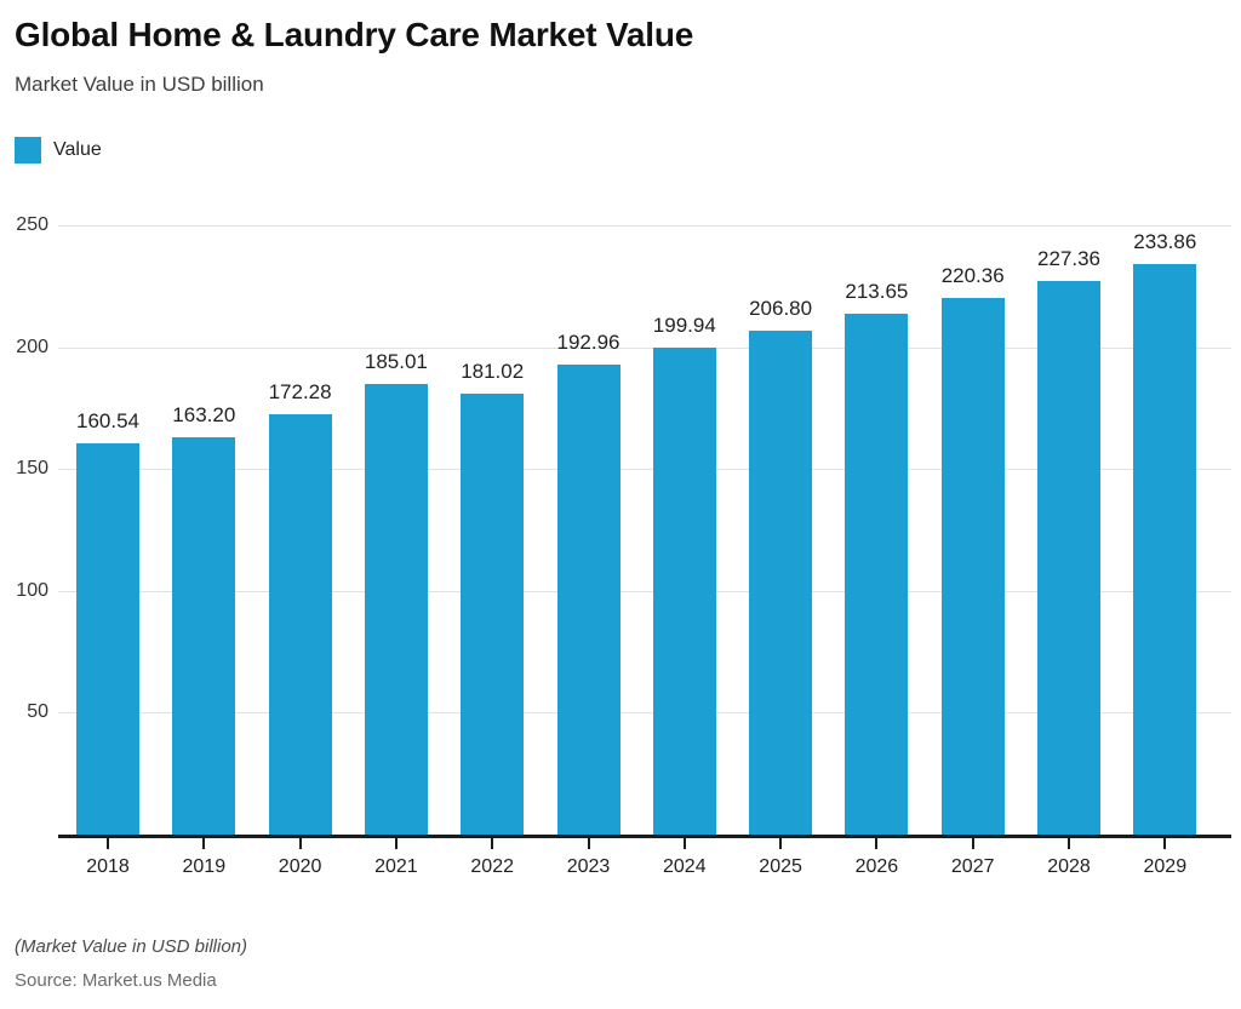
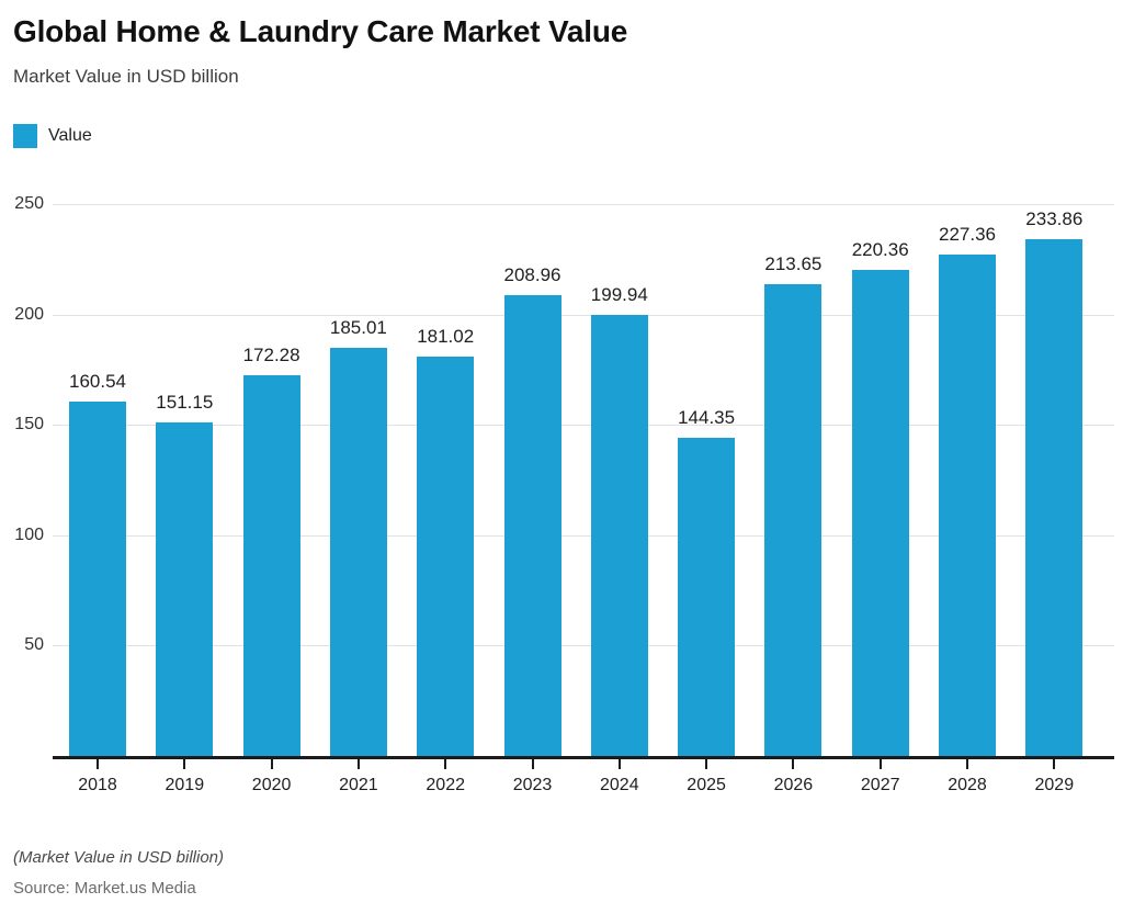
2019: 163.20 -> 151.15
2023: 192.96 -> 208.96
2025: 206.80 -> 144.35
